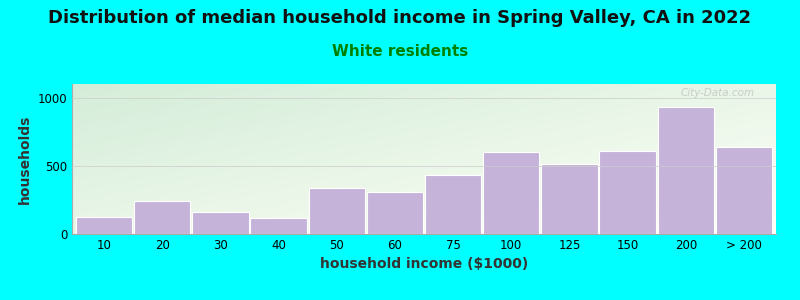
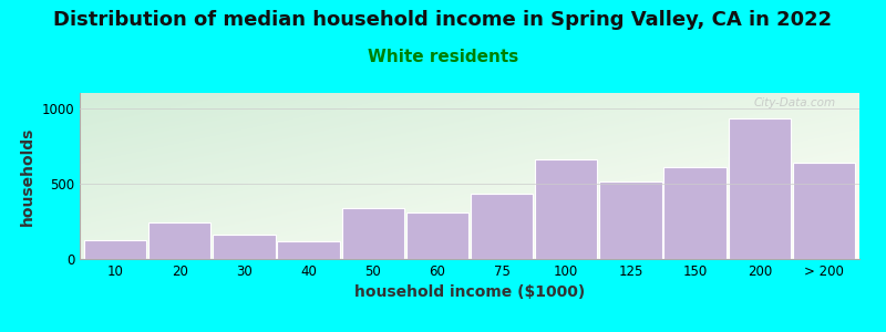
100: 600 -> 660
